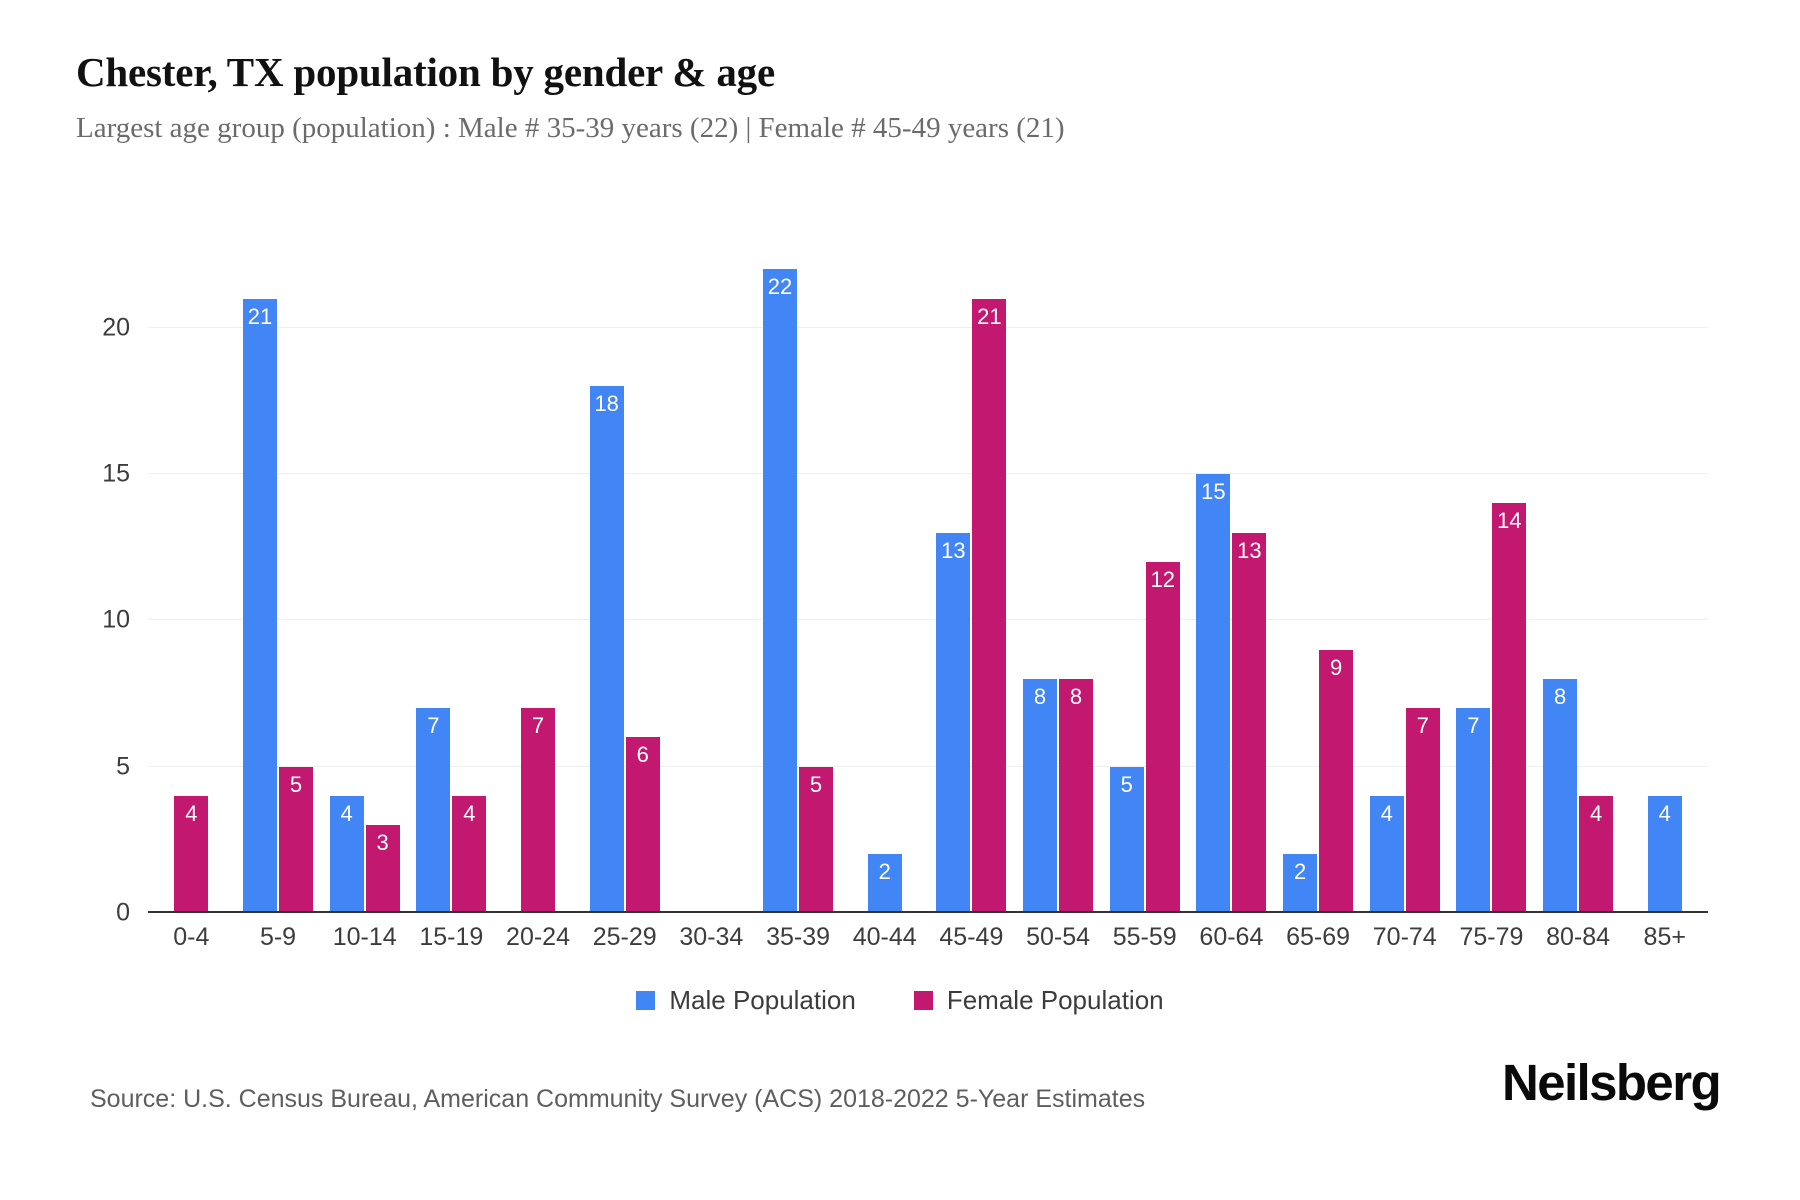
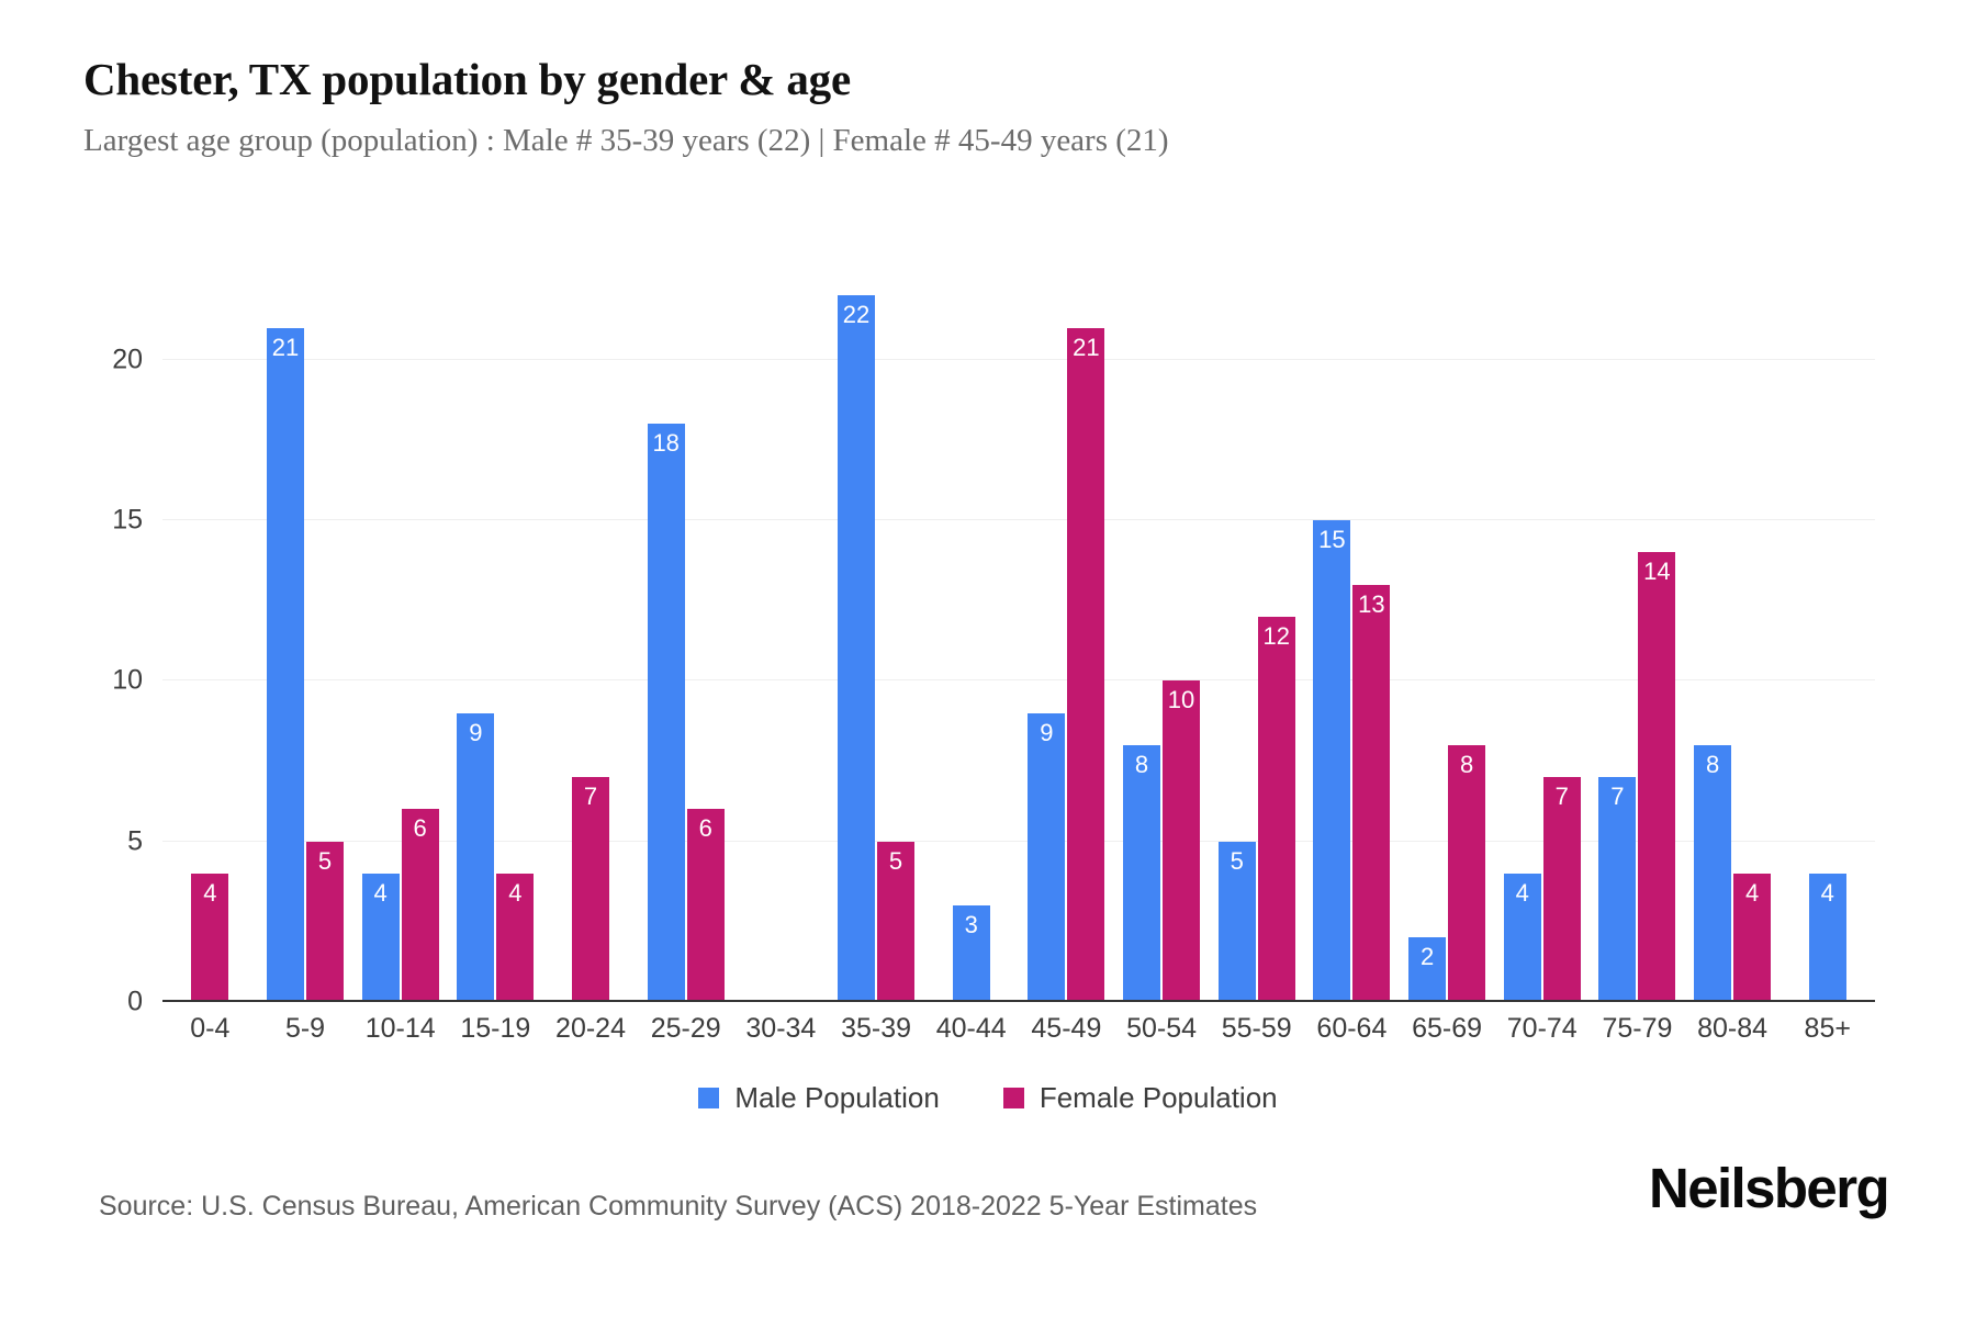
Female Population/10-14: 3 -> 6
Male Population/15-19: 7 -> 9
Male Population/40-44: 2 -> 3
Male Population/45-49: 13 -> 9
Female Population/50-54: 8 -> 10
Female Population/65-69: 9 -> 8
